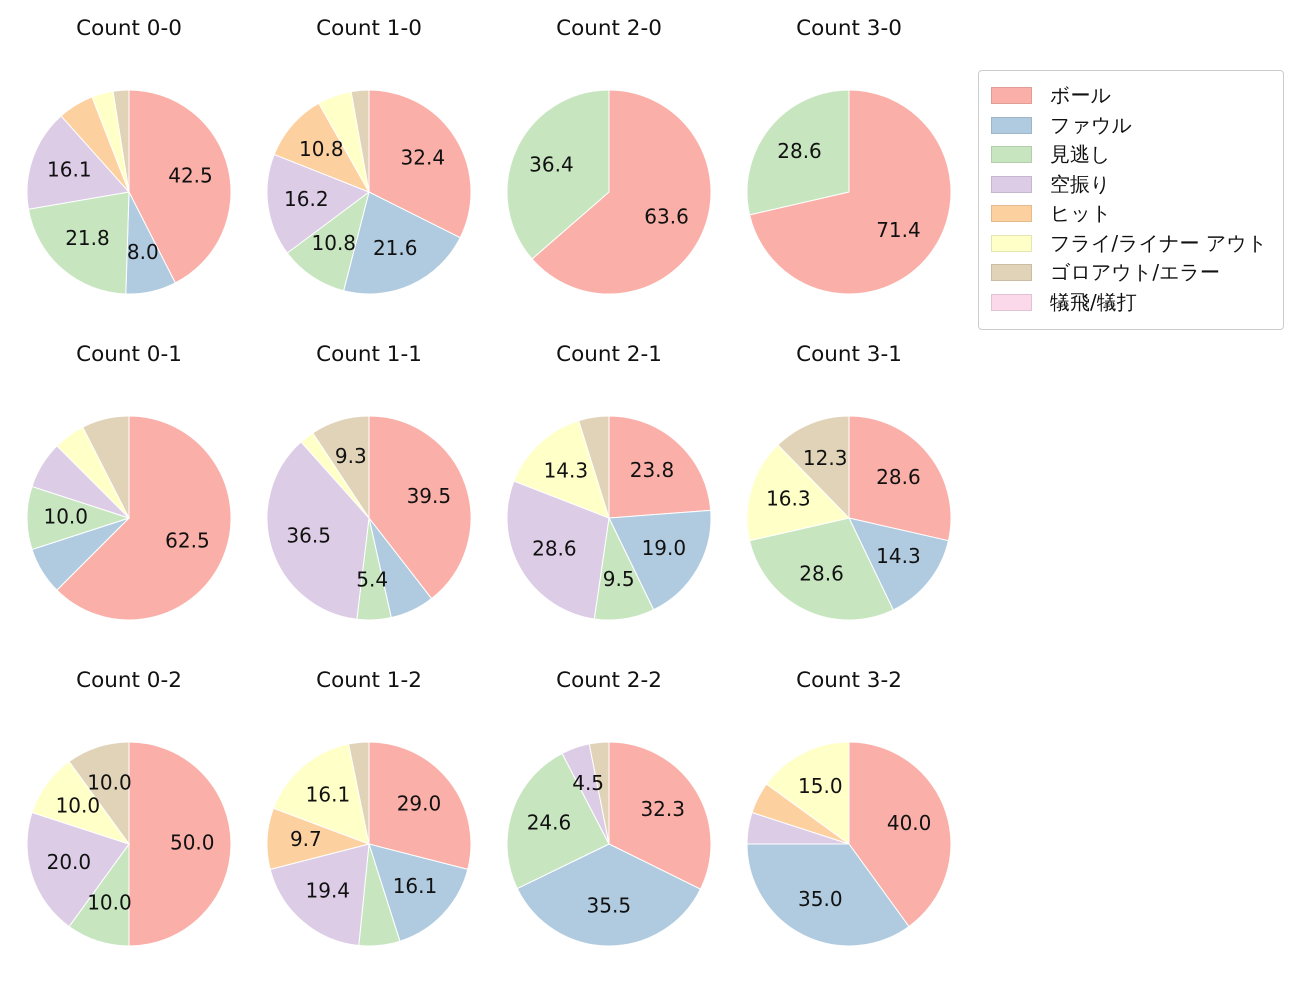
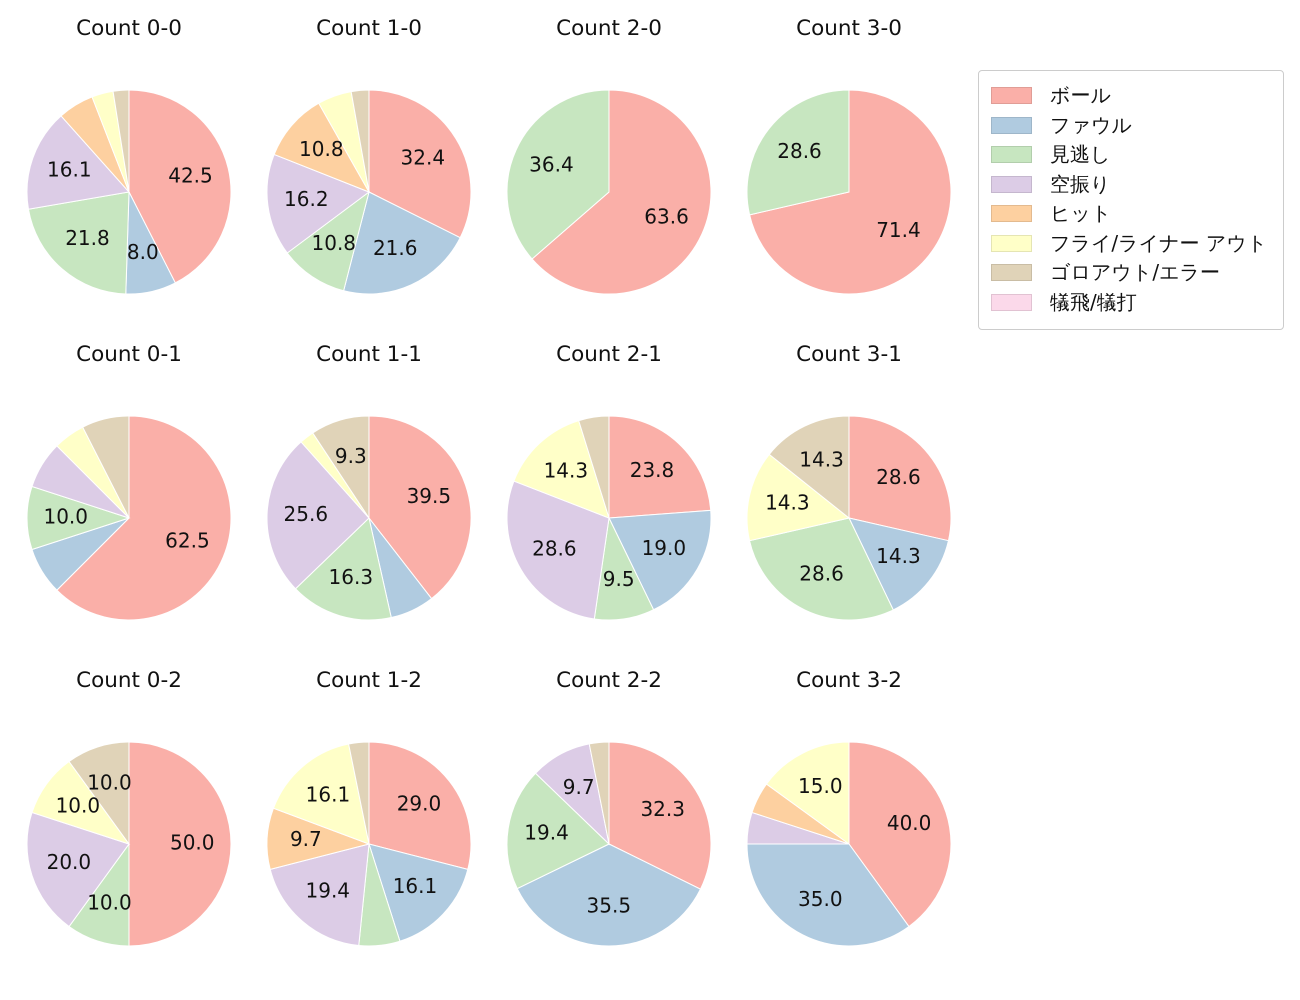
Count 1-1/見逃し: 5.4 -> 16.3
Count 1-1/空振り: 36.5 -> 25.6
Count 3-1/フライ/ライナー アウト: 16.3 -> 14.3
Count 3-1/ゴロアウト/エラー: 12.3 -> 14.3
Count 2-2/見逃し: 24.6 -> 19.4
Count 2-2/空振り: 4.5 -> 9.7
